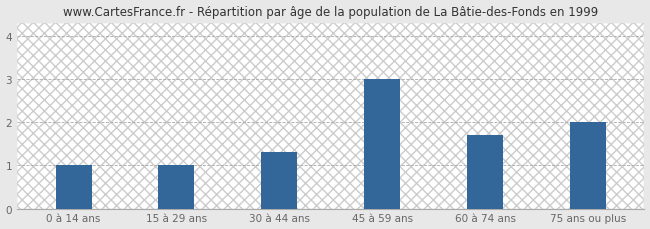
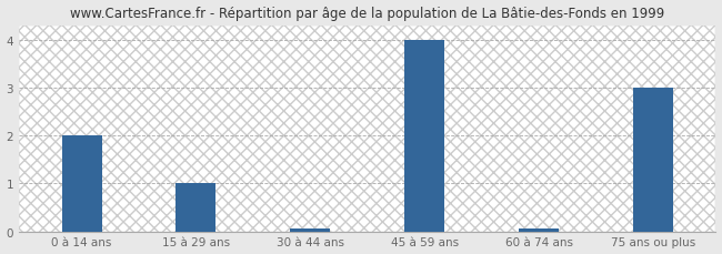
0 à 14 ans: 1.00 -> 2.00
30 à 44 ans: 1.30 -> 0.05
45 à 59 ans: 3.00 -> 4.00
60 à 74 ans: 1.70 -> 0.05
75 ans ou plus: 2.00 -> 3.00
